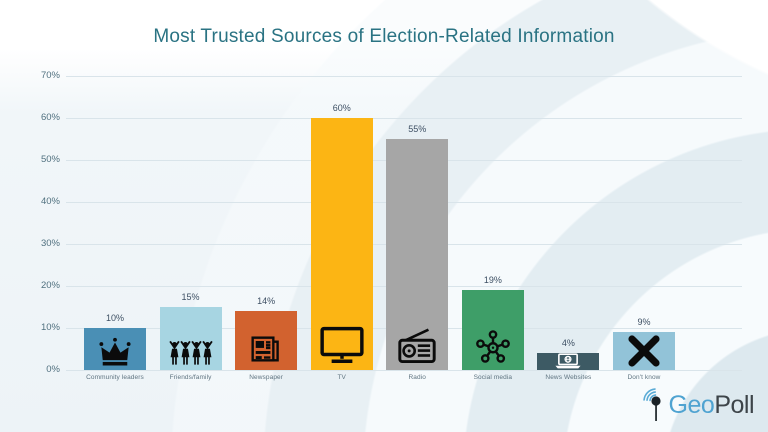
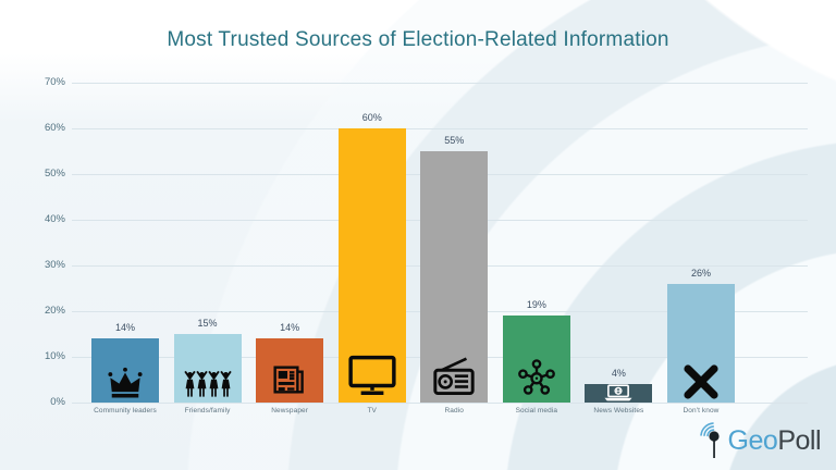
Community leaders: 10% -> 14%
Don't know: 9% -> 26%
